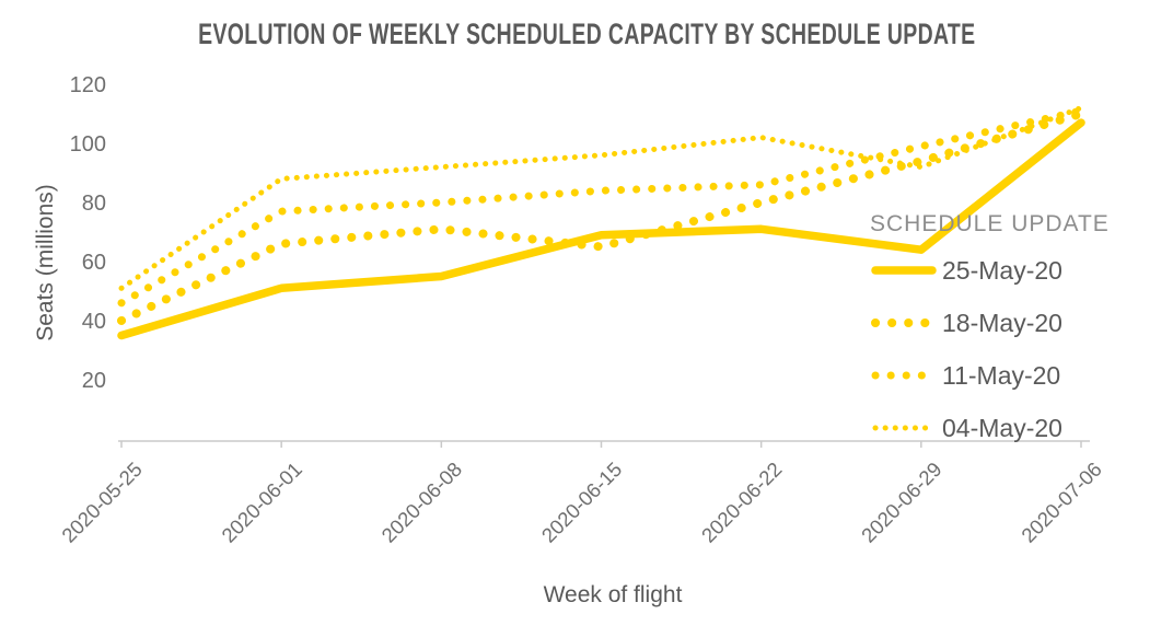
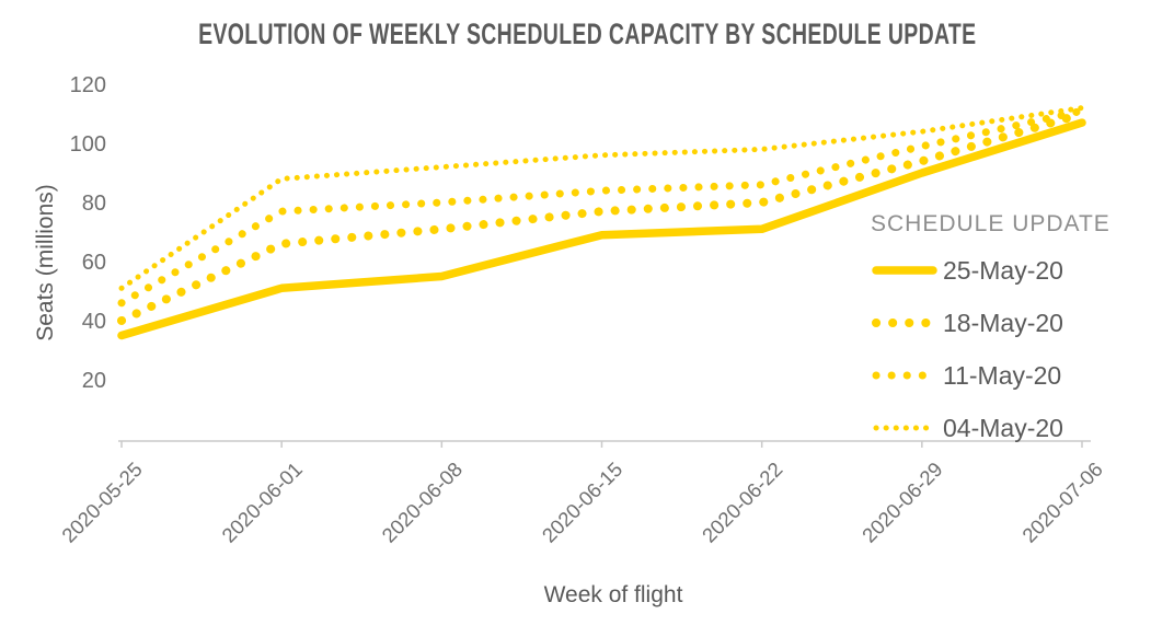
18-May-20/2020-06-15: 65 -> 77
04-May-20/2020-06-22: 102 -> 98
25-May-20/2020-06-29: 64 -> 90
04-May-20/2020-06-29: 92 -> 104
